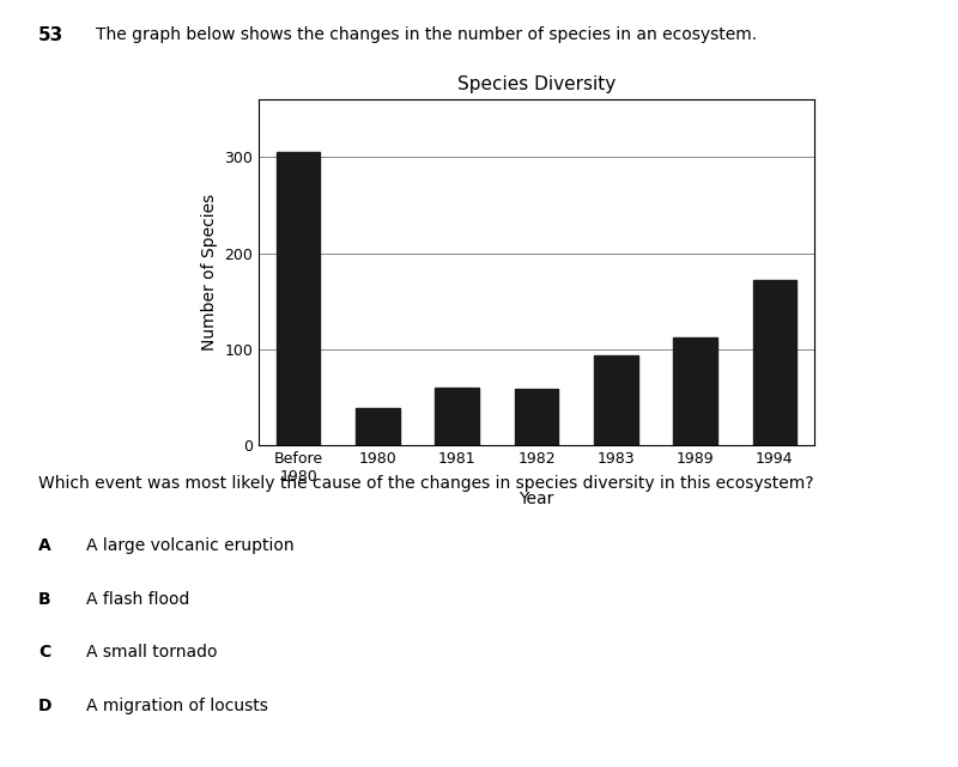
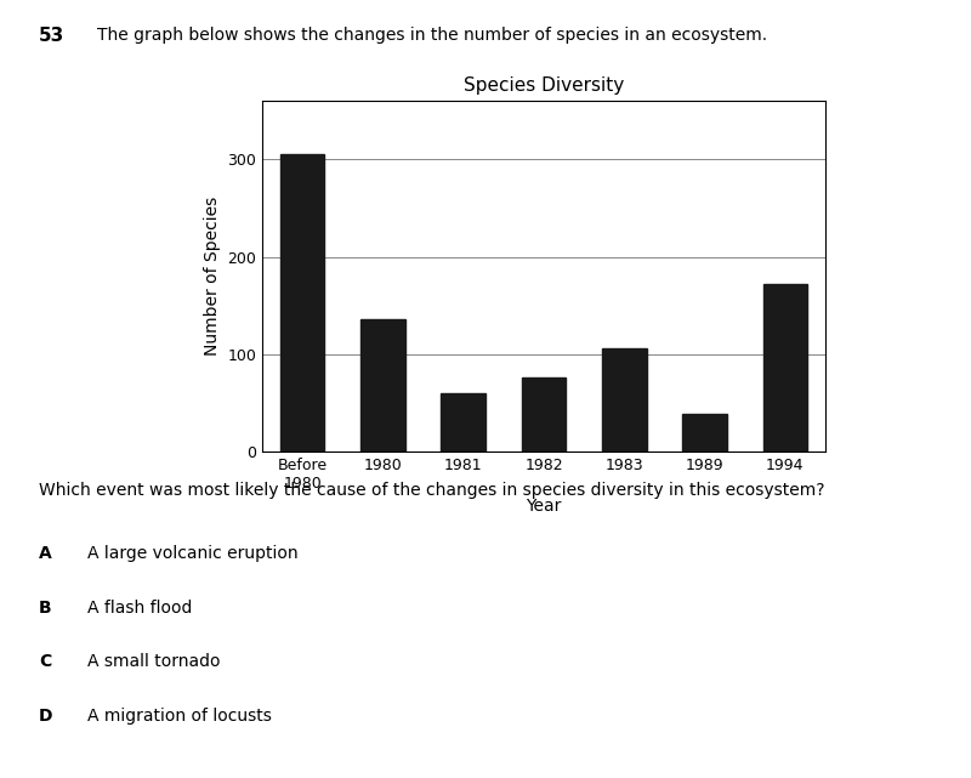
1980: 38 -> 136
1982: 58 -> 76
1983: 93 -> 106
1989: 112 -> 38
